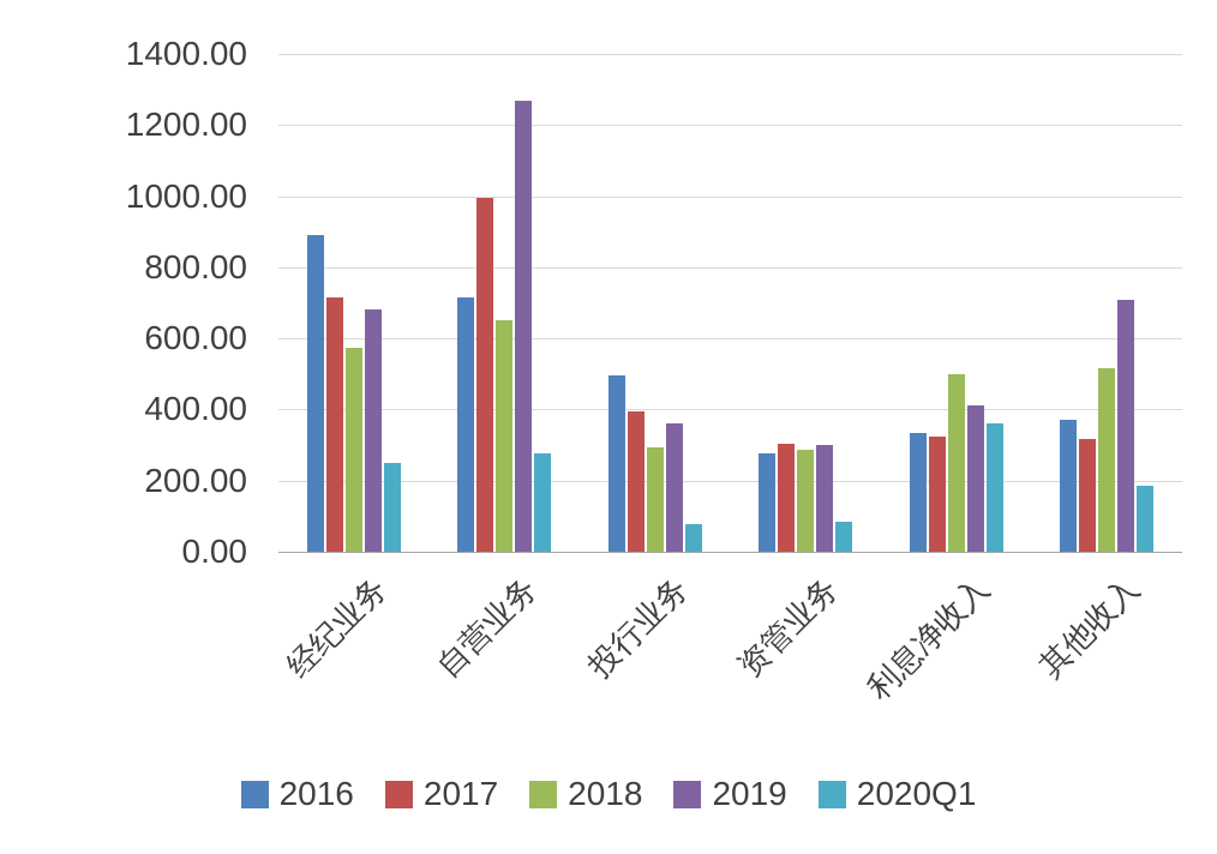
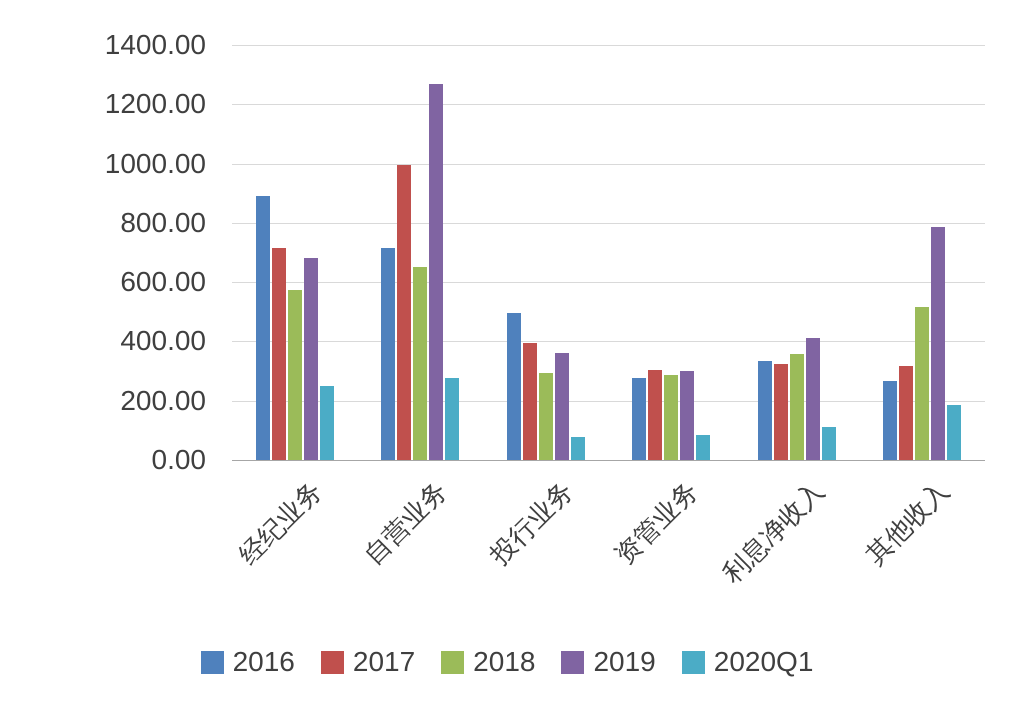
2018/利息净收入: 500 -> 360
2020Q1/利息净收入: 360 -> 110
2016/其他收入: 370 -> 270
2019/其他收入: 710 -> 780
